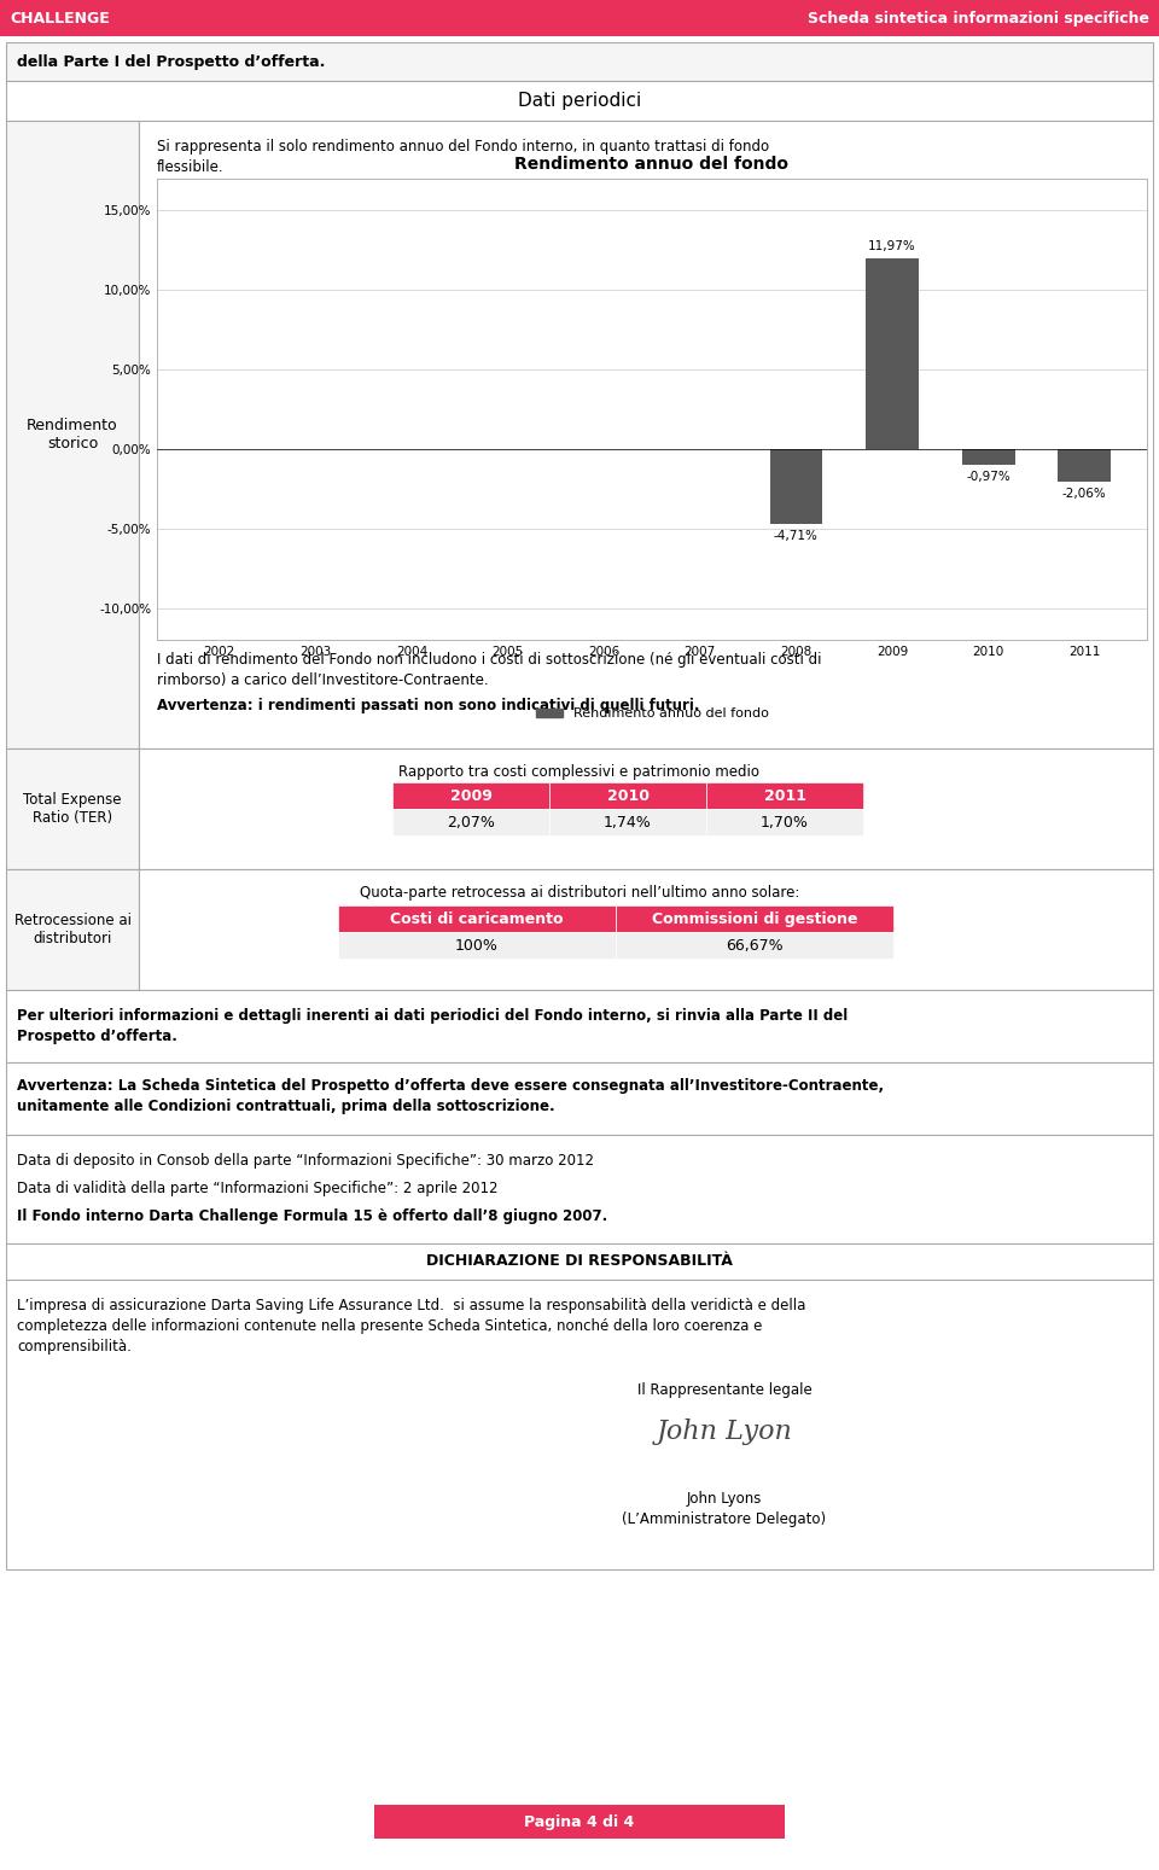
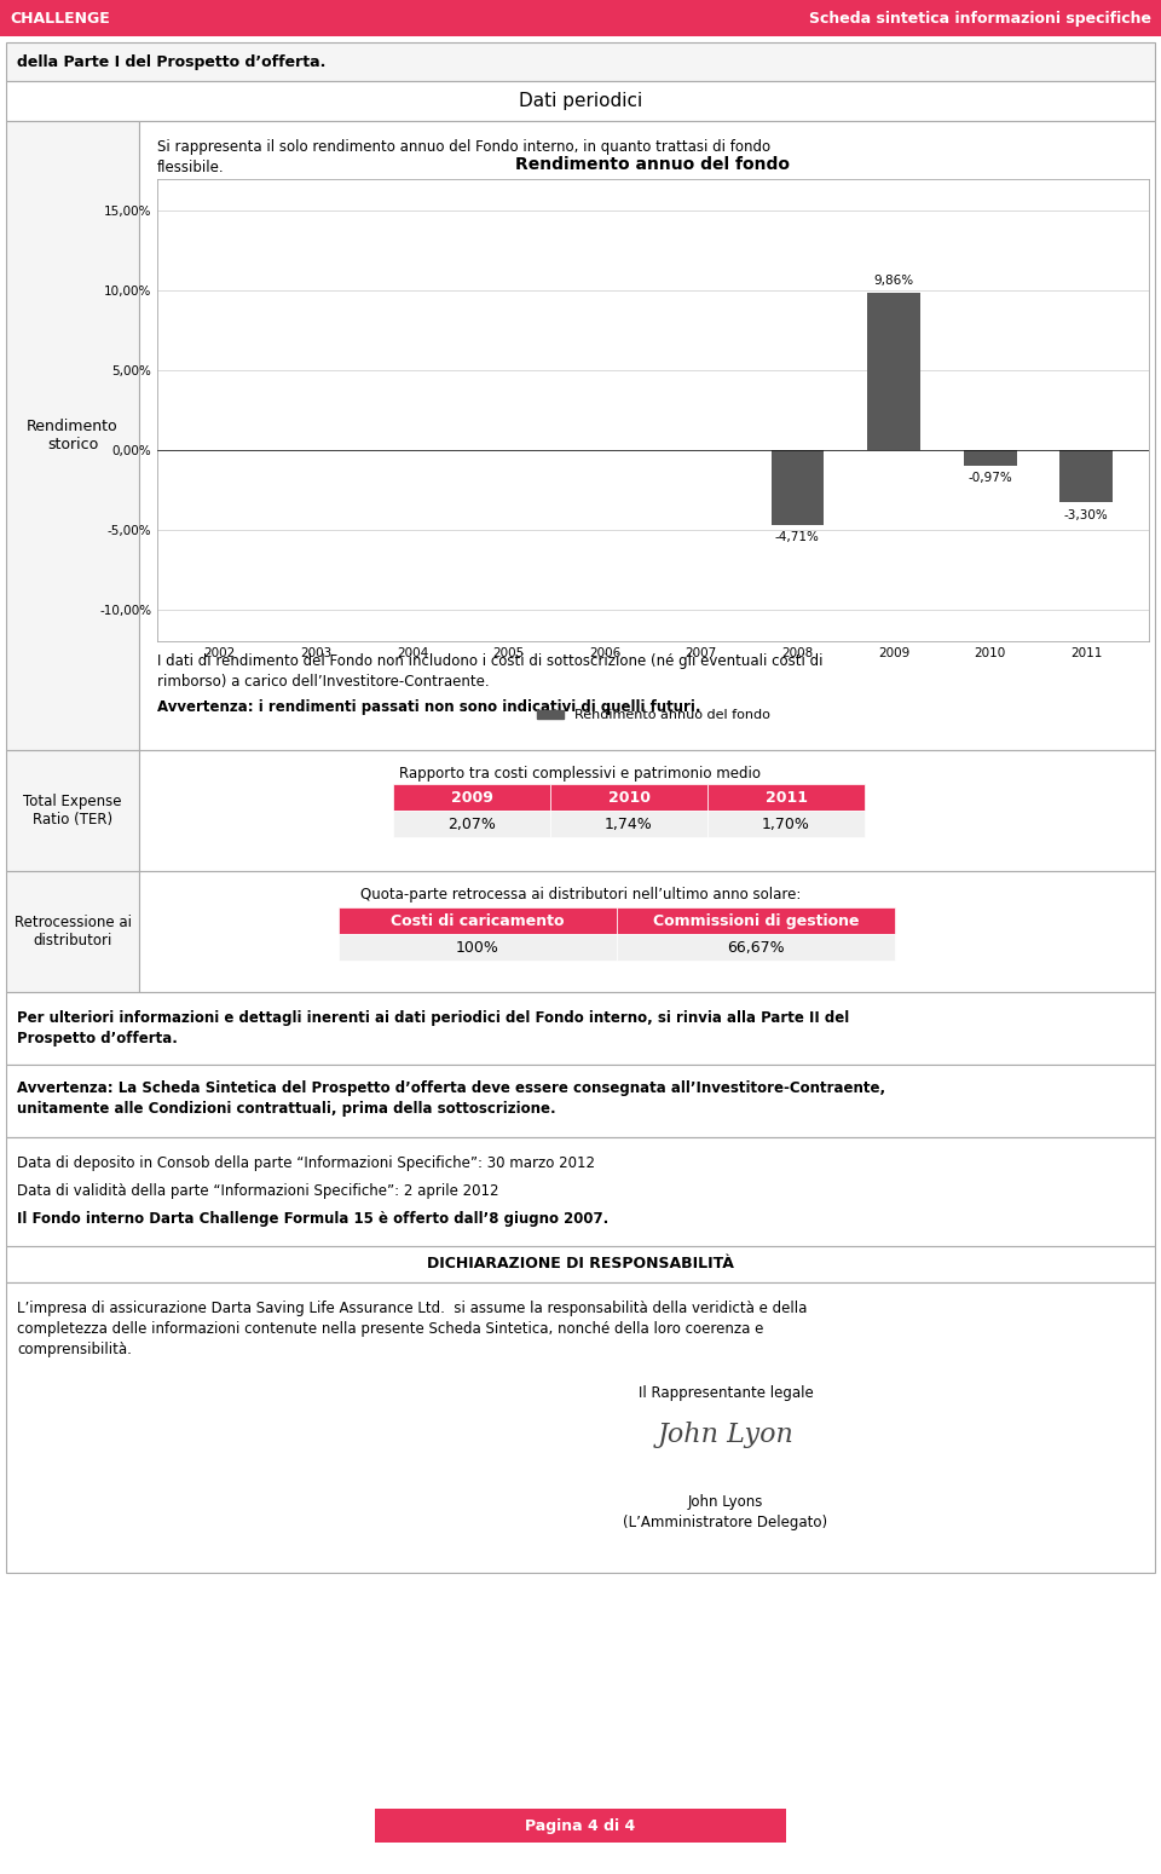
2009: 11,97% -> 9,86%
2011: -2,06% -> -3,30%
